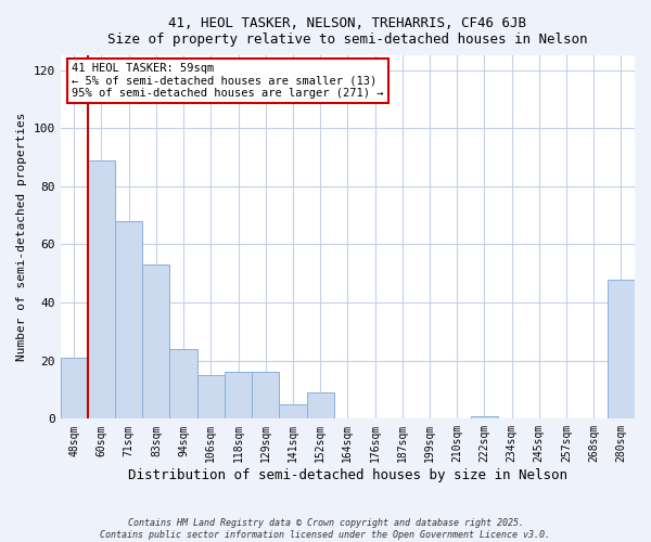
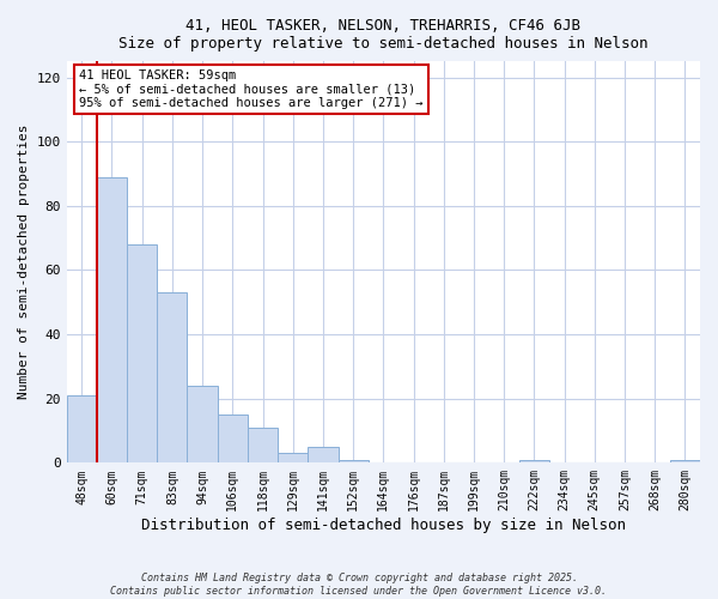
118sqm: 16 -> 11
129sqm: 16 -> 3
152sqm: 9 -> 1
280sqm: 48 -> 1
